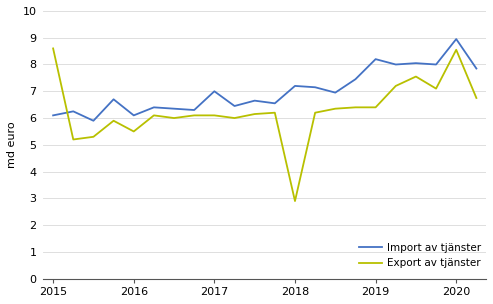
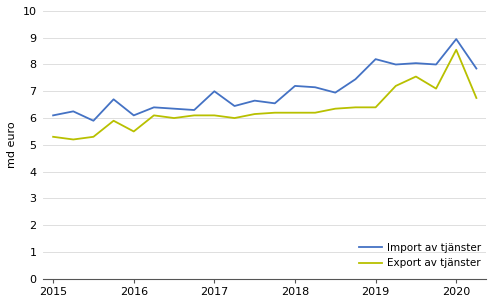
Export av tjänster/2015: 8.60 -> 5.30
Export av tjänster/2018: 2.90 -> 6.20
